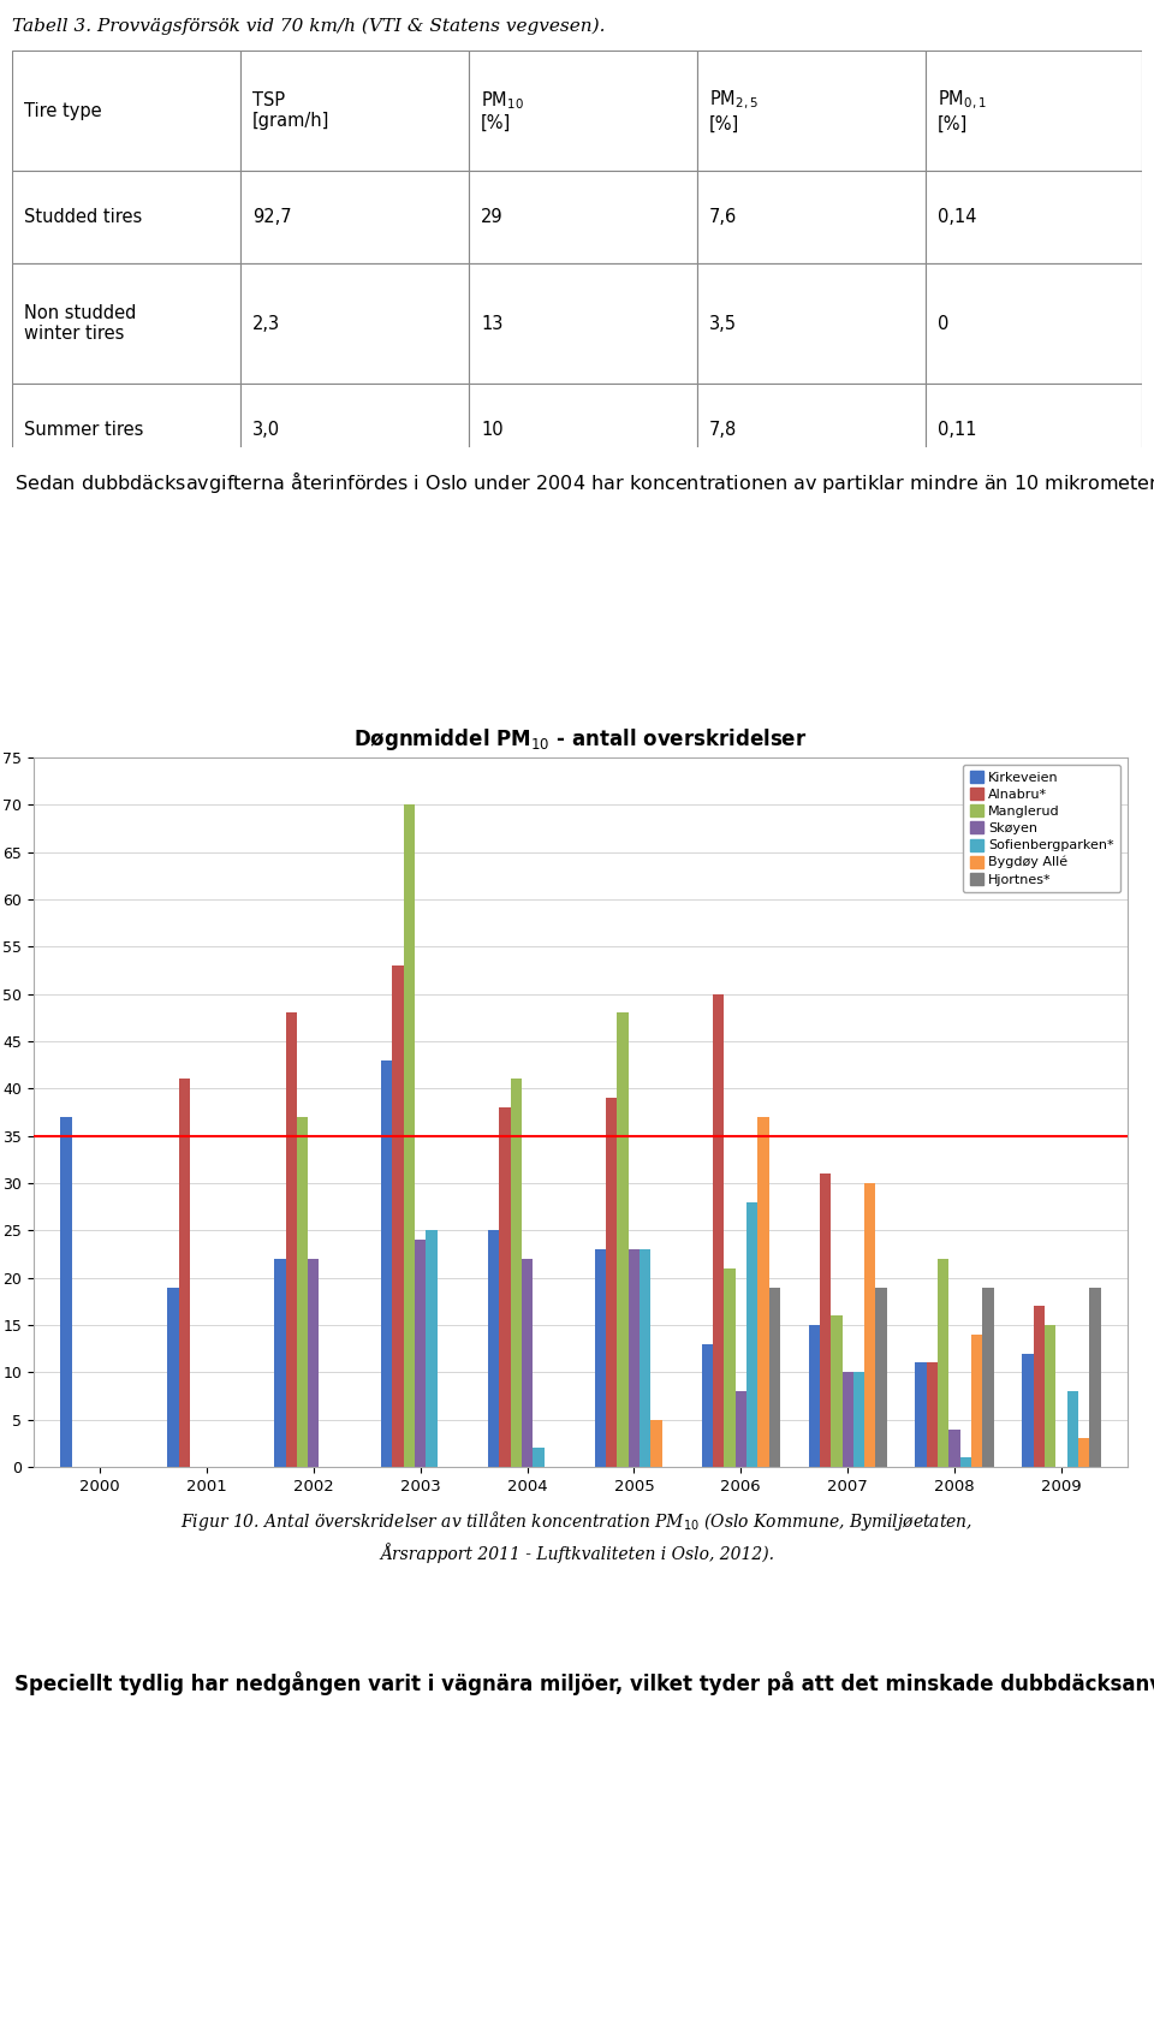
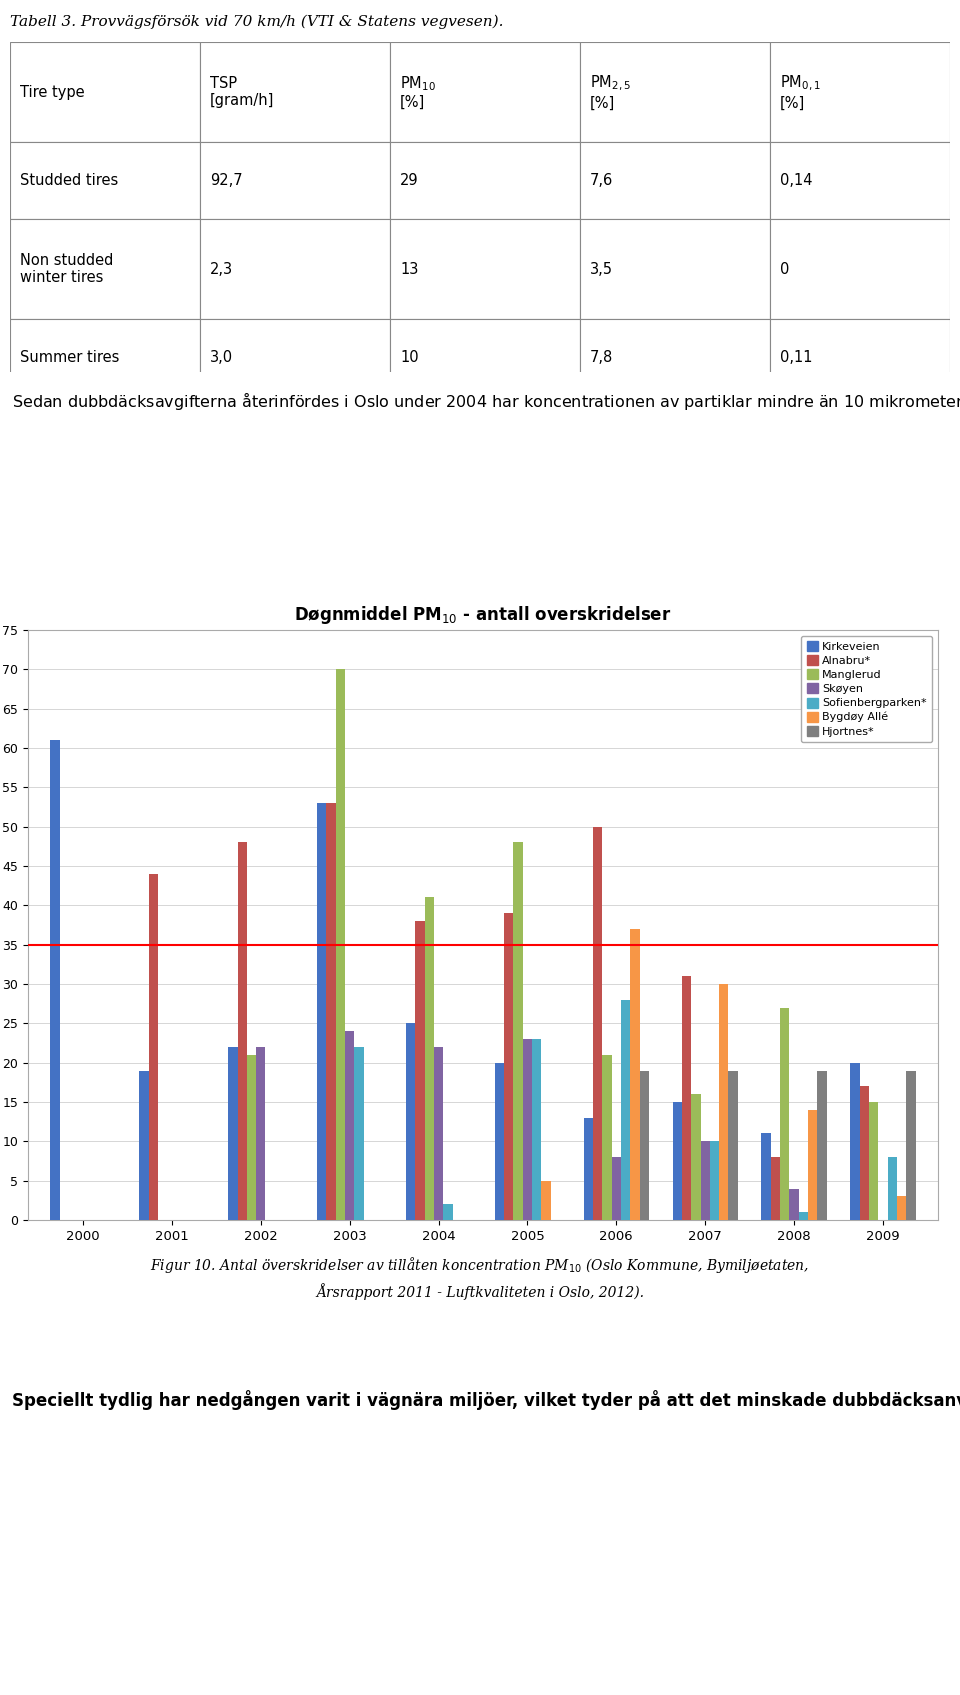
Kirkeveien/2000: 37 -> 61
Alnabru*/2001: 41 -> 44
Manglerud/2002: 37 -> 21
Kirkeveien/2003: 43 -> 53
Sofienbergparken*/2003: 25 -> 22
Kirkeveien/2005: 23 -> 20
Alnabru*/2008: 11 -> 8
Manglerud/2008: 22 -> 27
Kirkeveien/2009: 12 -> 20
